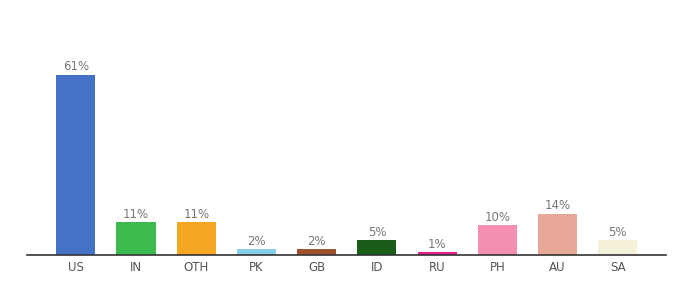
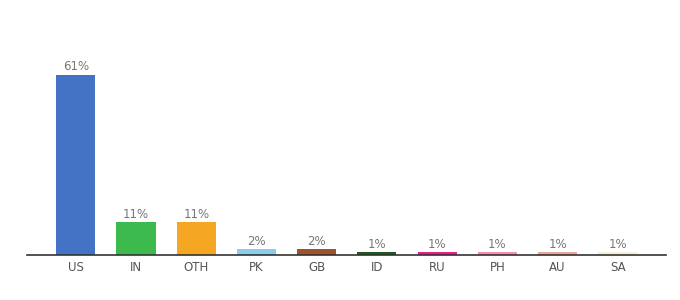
ID: 5% -> 1%
PH: 10% -> 1%
AU: 14% -> 1%
SA: 5% -> 1%
